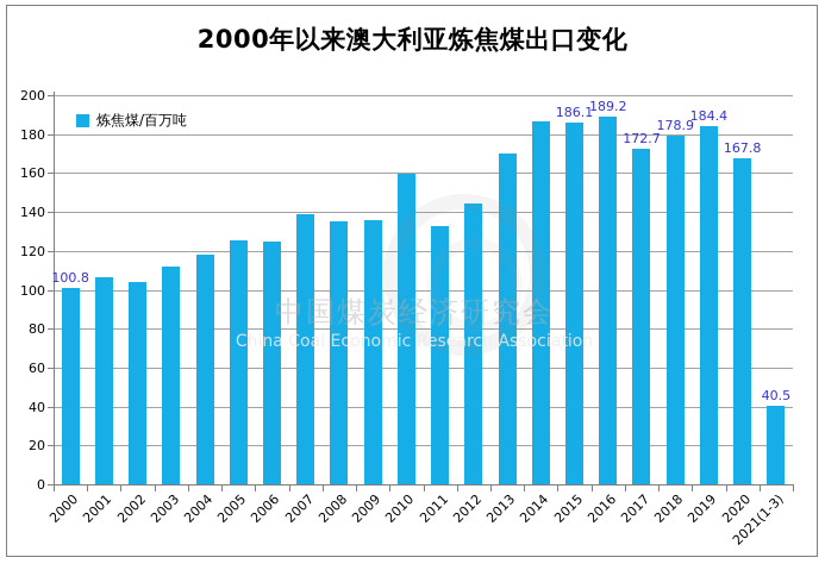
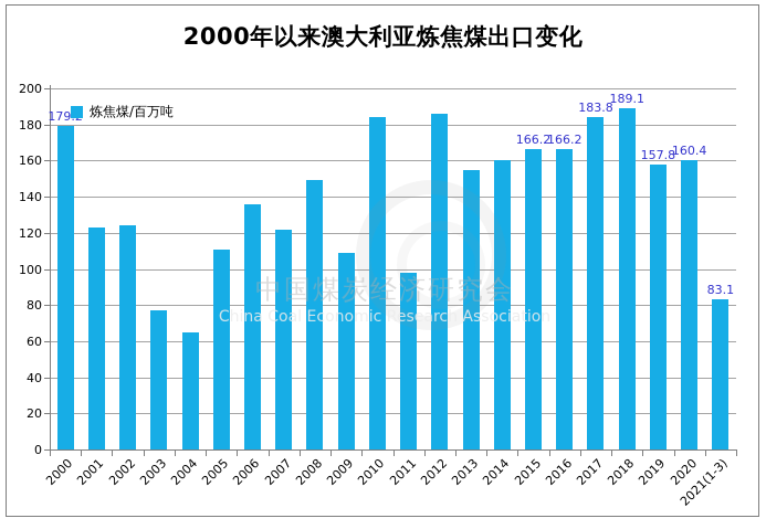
2000: 100.8 -> 179.2
2001: 106 -> 123
2002: 104 -> 124
2003: 112 -> 77
2004: 118 -> 65
2005: 125 -> 111
2006: 125 -> 136
2007: 139 -> 122
2008: 135 -> 149
2009: 136 -> 109
2010: 160 -> 184
2011: 133 -> 98
2012: 145 -> 186
2013: 170 -> 155
2014: 186 -> 160
2015: 186.1 -> 166.2
2016: 189.2 -> 166.2
2017: 172.7 -> 183.8
2018: 178.9 -> 189.1
2019: 184.4 -> 157.8
2020: 167.8 -> 160.4
2021(1-3): 40.5 -> 83.1
